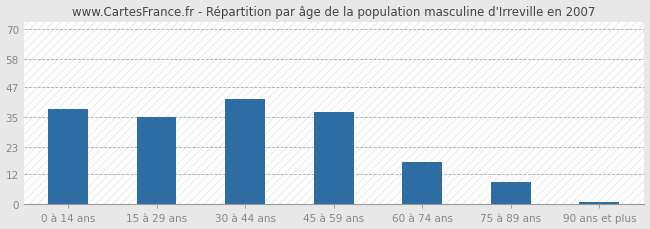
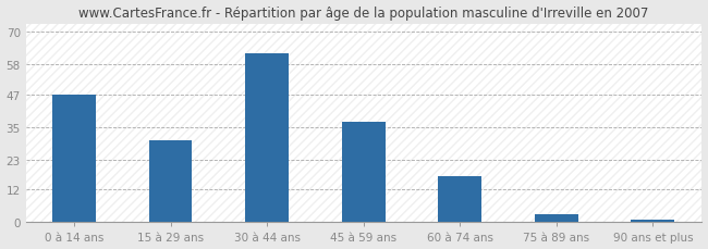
0 à 14 ans: 38 -> 47
15 à 29 ans: 35 -> 30
30 à 44 ans: 42 -> 62
75 à 89 ans: 9 -> 3
